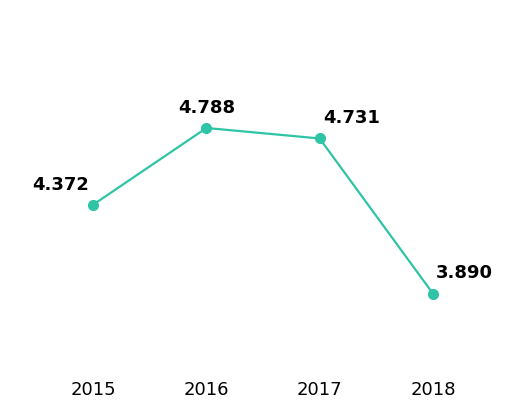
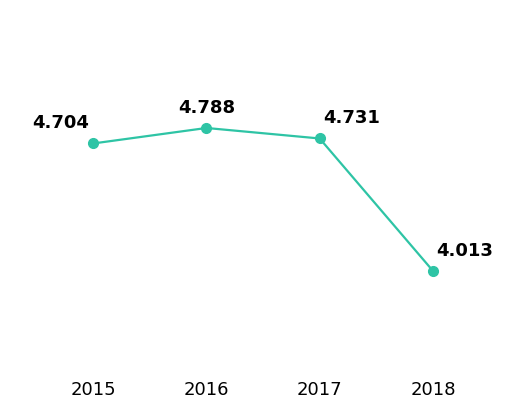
2015: 4.372 -> 4.704
2018: 3.890 -> 4.013
